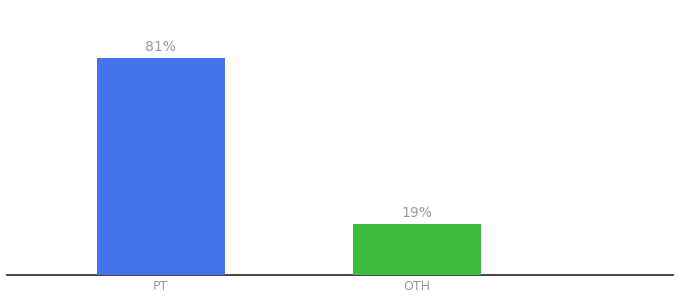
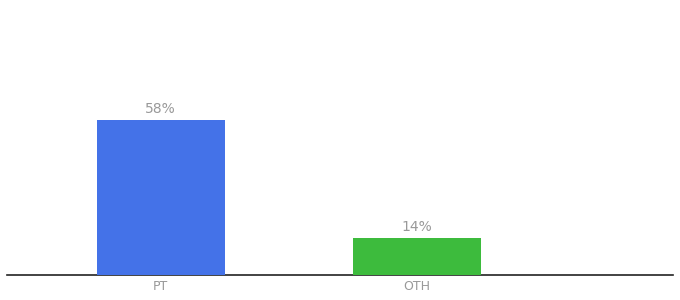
PT: 81% -> 58%
OTH: 19% -> 14%
